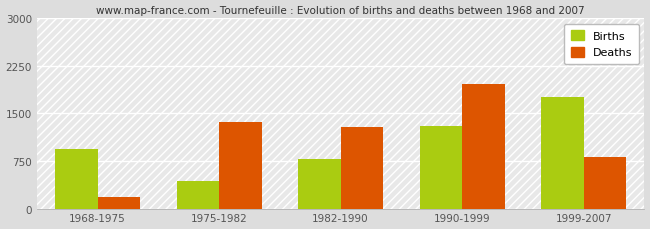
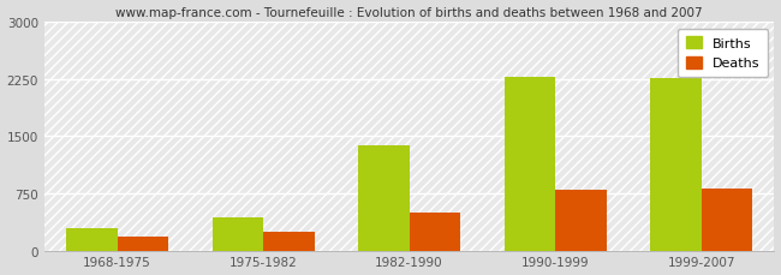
Births/1968-1975: 940 -> 300
Deaths/1975-1982: 1360 -> 240
Births/1982-1990: 780 -> 1380
Deaths/1982-1990: 1280 -> 500
Births/1990-1999: 1300 -> 2280
Deaths/1990-1999: 1960 -> 800
Births/1999-2007: 1760 -> 2260
